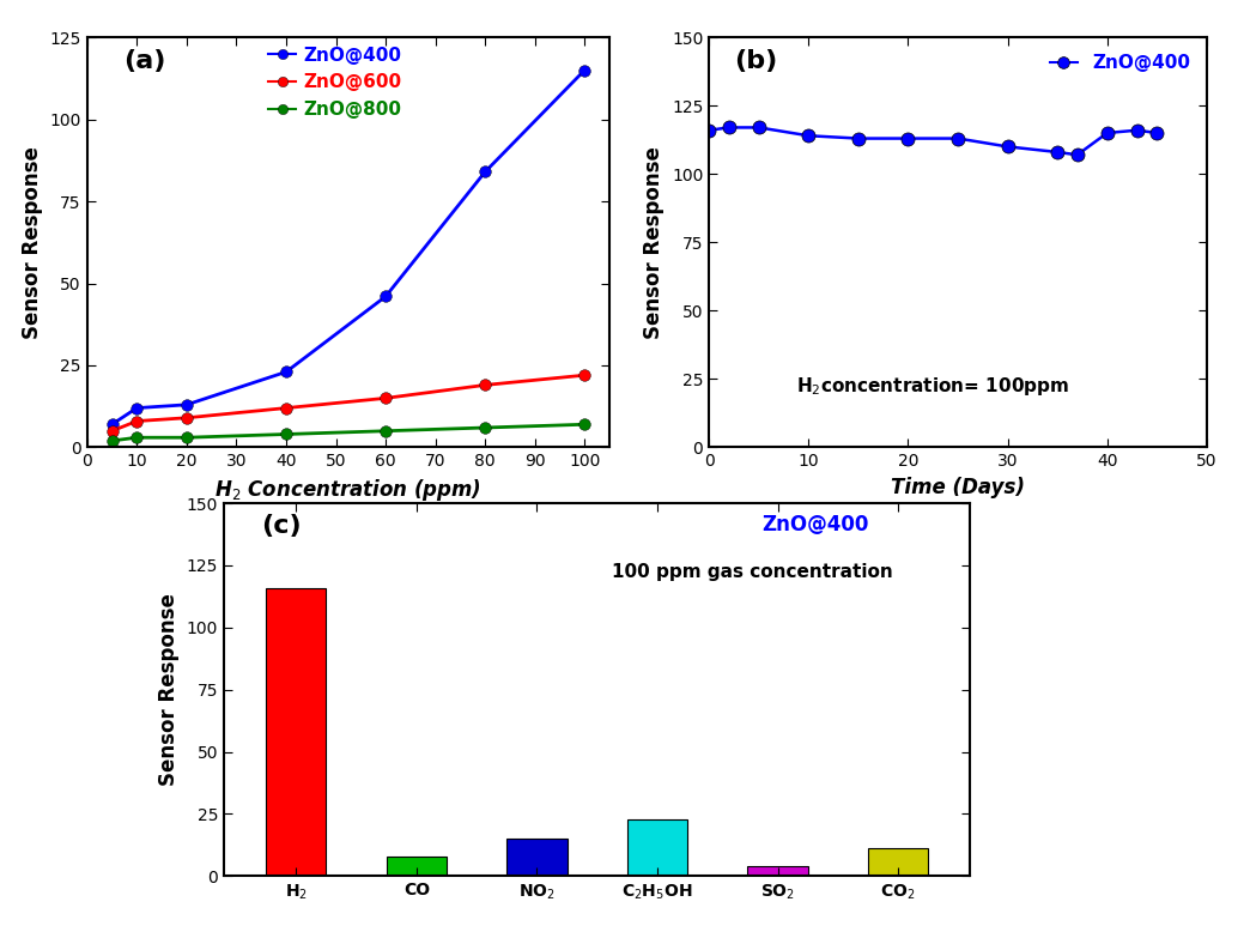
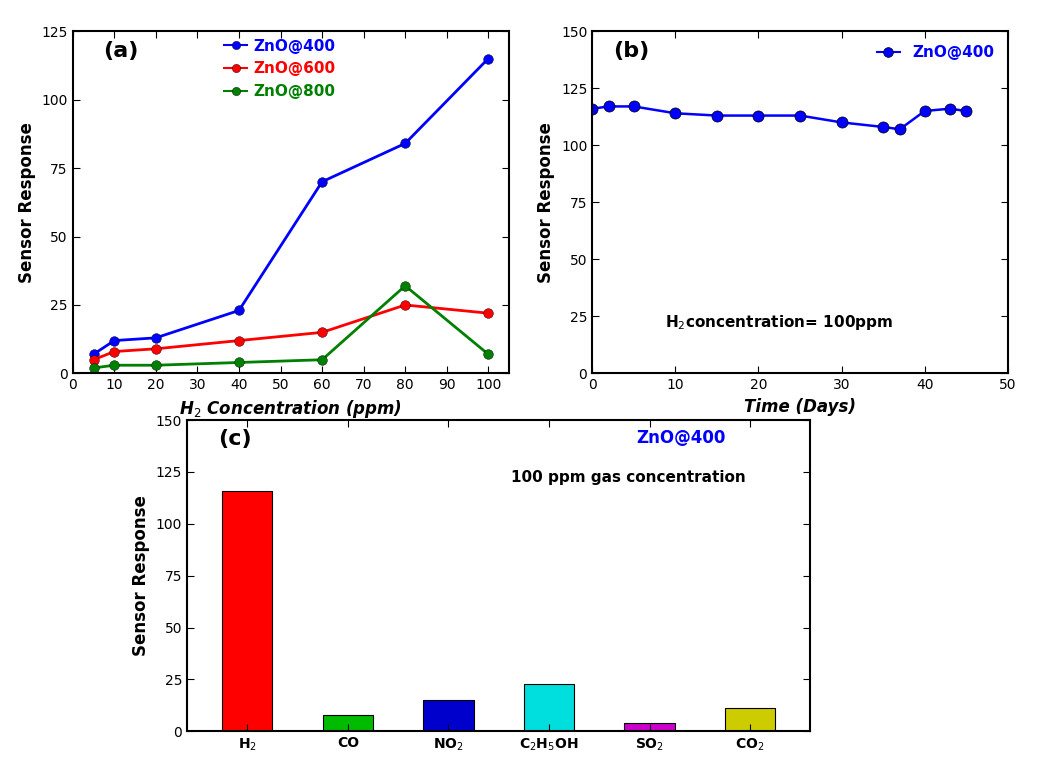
ZnO@400/60: 46 -> 70
ZnO@600/80: 19 -> 25
ZnO@800/80: 6 -> 32
